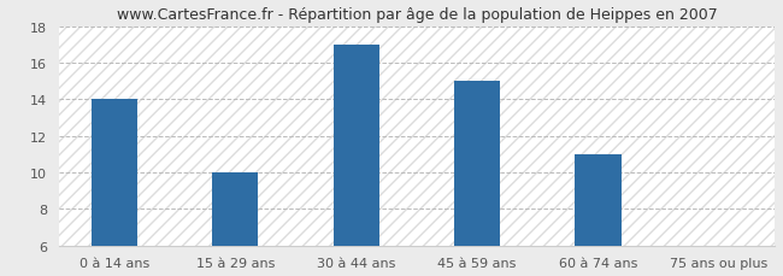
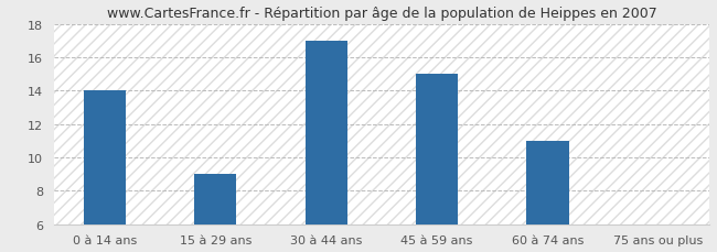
15 à 29 ans: 10 -> 9
